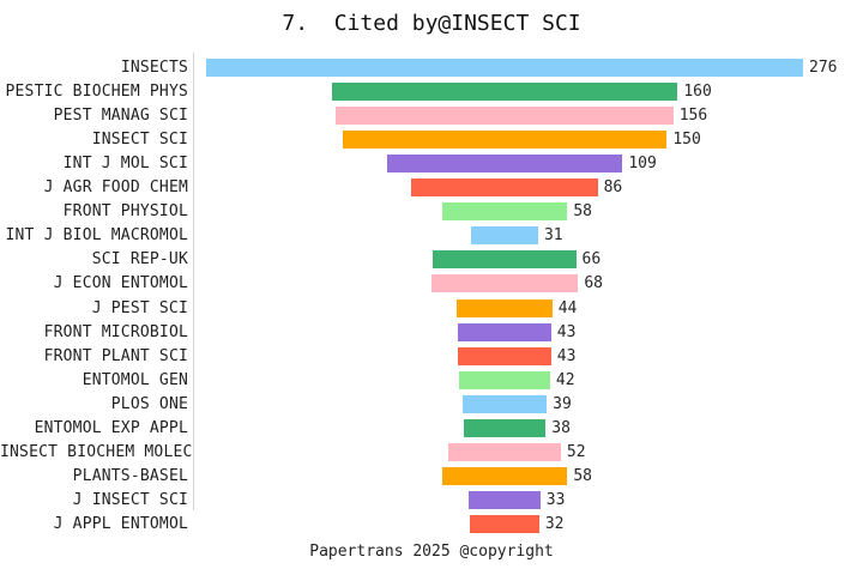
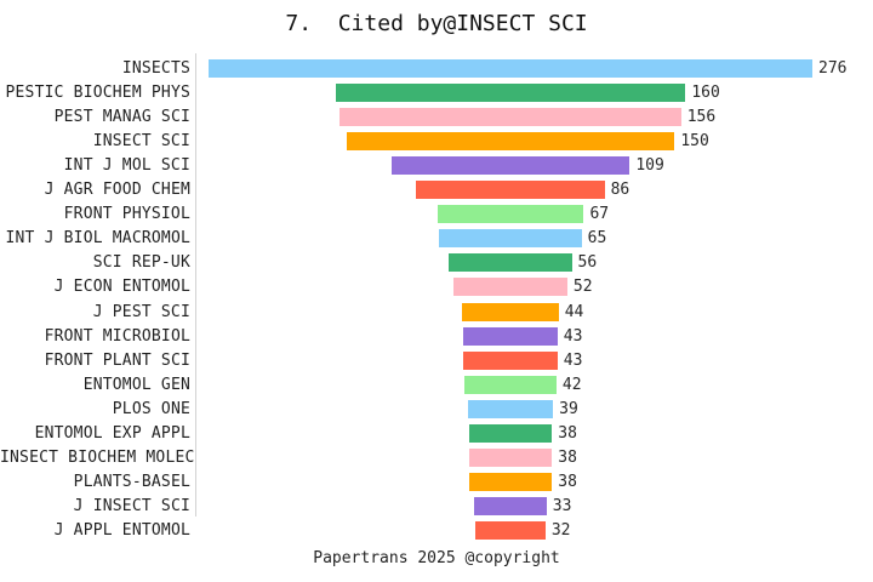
FRONT PHYSIOL: 58 -> 67
INT J BIOL MACROMOL: 31 -> 65
SCI REP-UK: 66 -> 56
J ECON ENTOMOL: 68 -> 52
INSECT BIOCHEM MOLEC: 52 -> 38
PLANTS-BASEL: 58 -> 38
